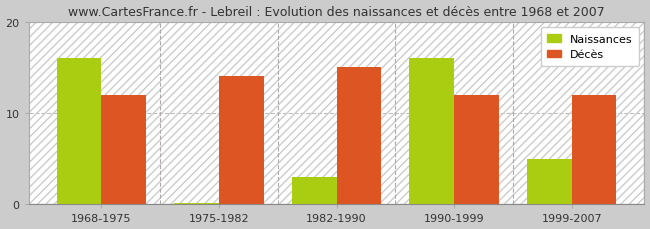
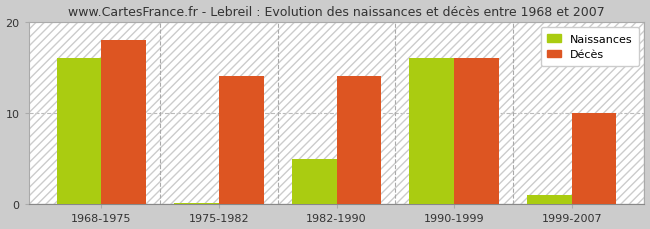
Décès/1968-1975: 12 -> 18
Naissances/1982-1990: 3.0 -> 5.0
Décès/1982-1990: 15 -> 14
Décès/1990-1999: 12 -> 16
Naissances/1999-2007: 5.0 -> 1.0
Décès/1999-2007: 12 -> 10
